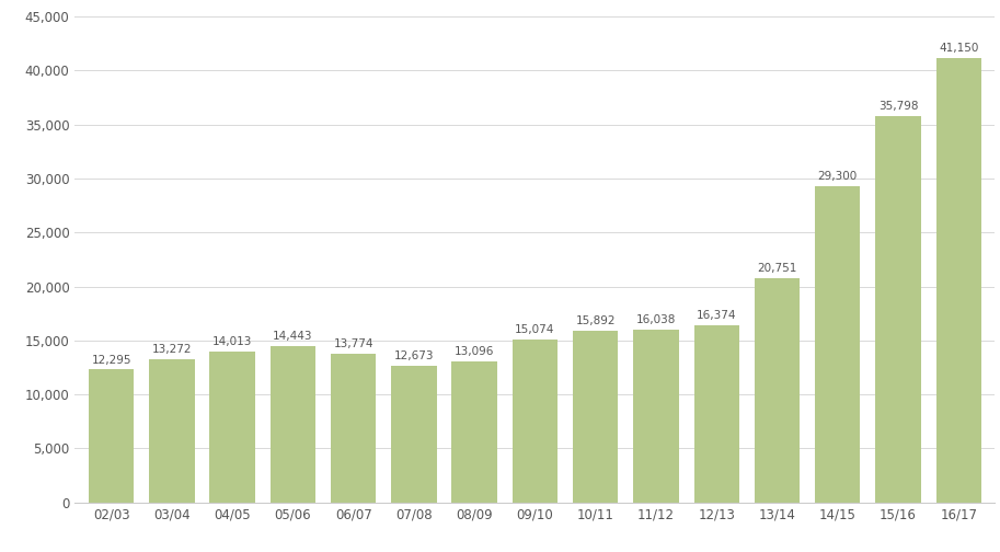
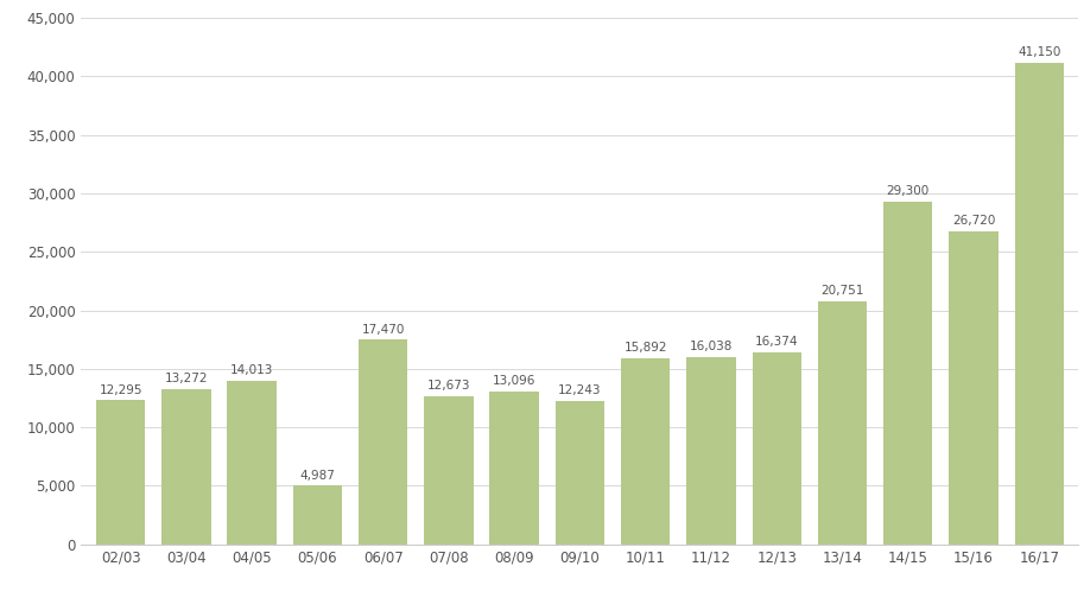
05/06: 14,443 -> 4,987
06/07: 13,774 -> 17,470
09/10: 15,074 -> 12,243
15/16: 35,798 -> 26,720
